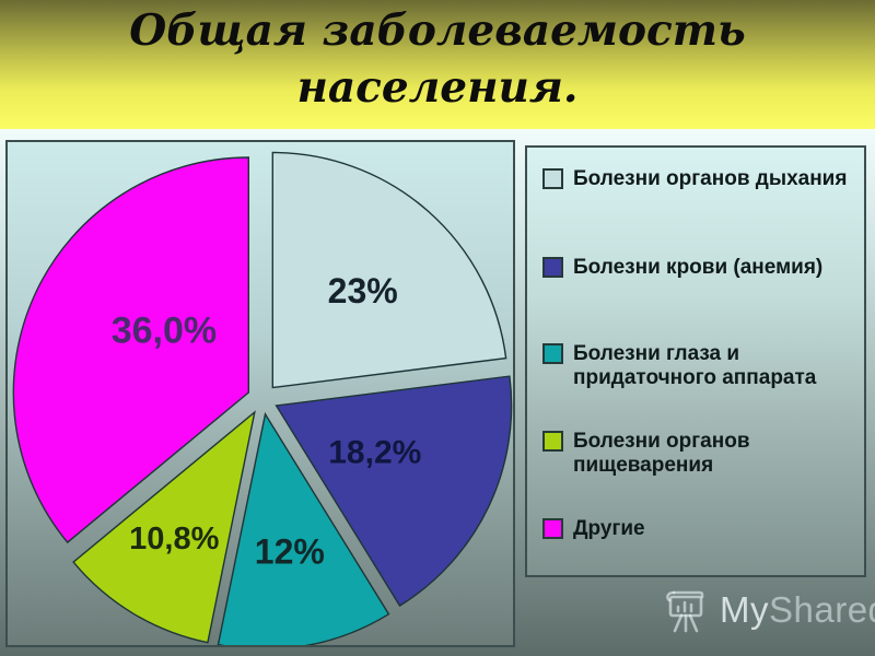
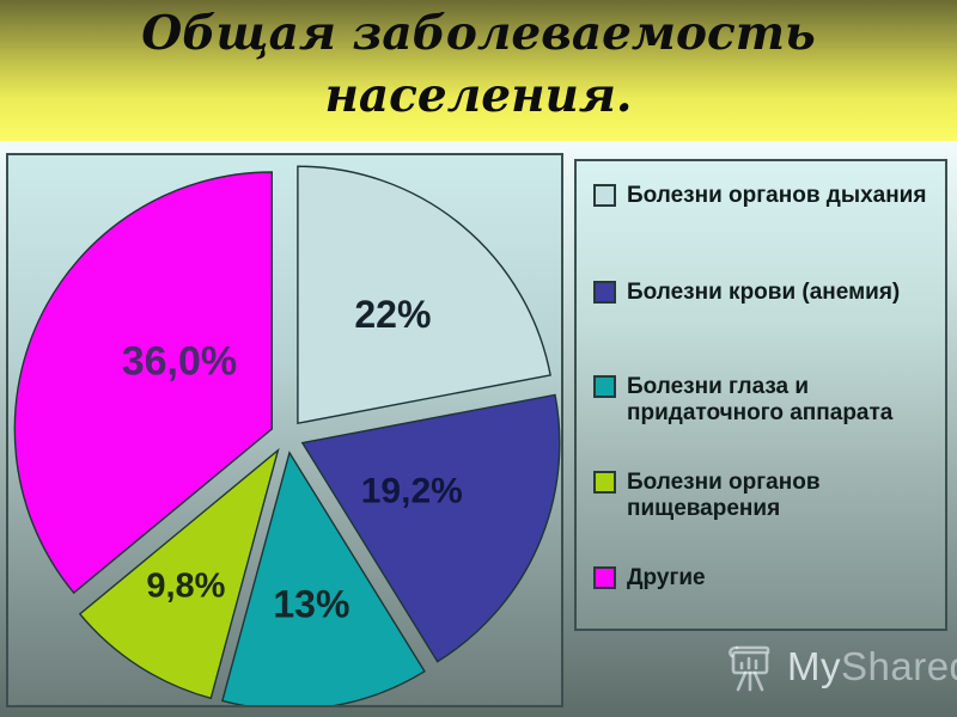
Болезни органов дыхания: 23% -> 22%
Болезни крови (анемия): 18,2% -> 19,2%
Болезни глаза и придаточного аппарата: 12% -> 13%
Болезни органов пищеварения: 10,8% -> 9,8%
